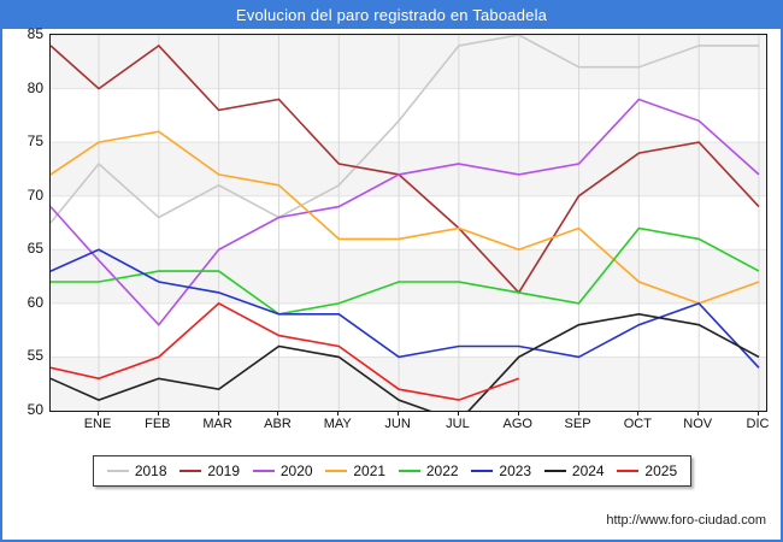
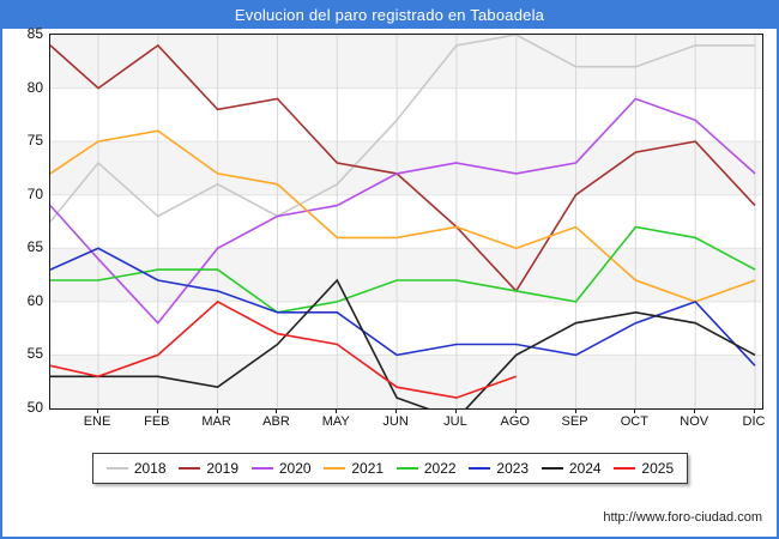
2024/ENE: 51 -> 53
2024/MAY: 55 -> 62
